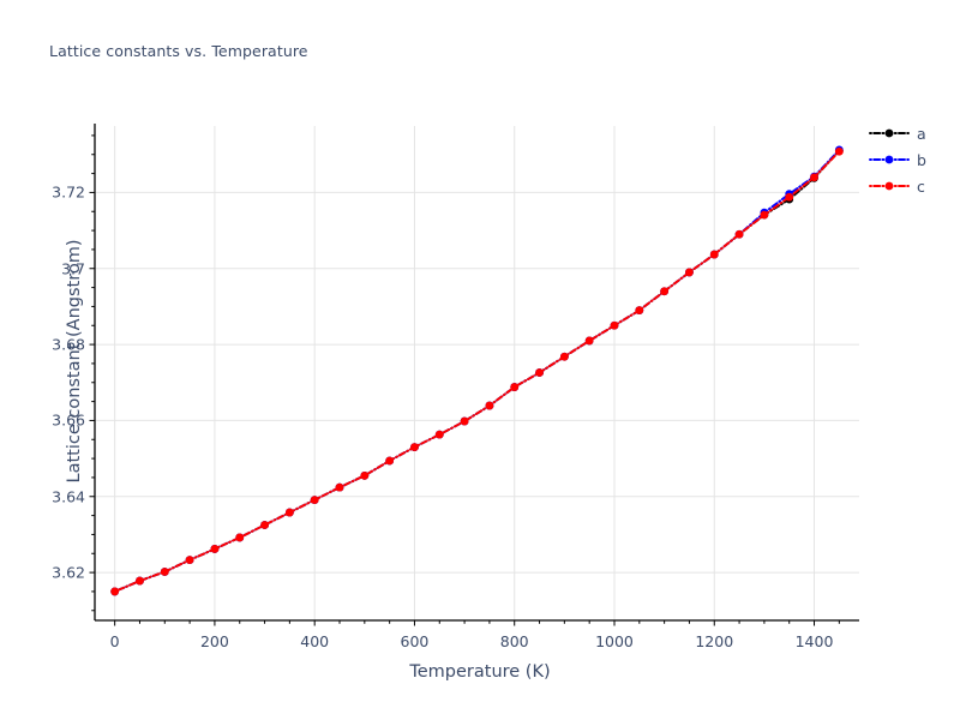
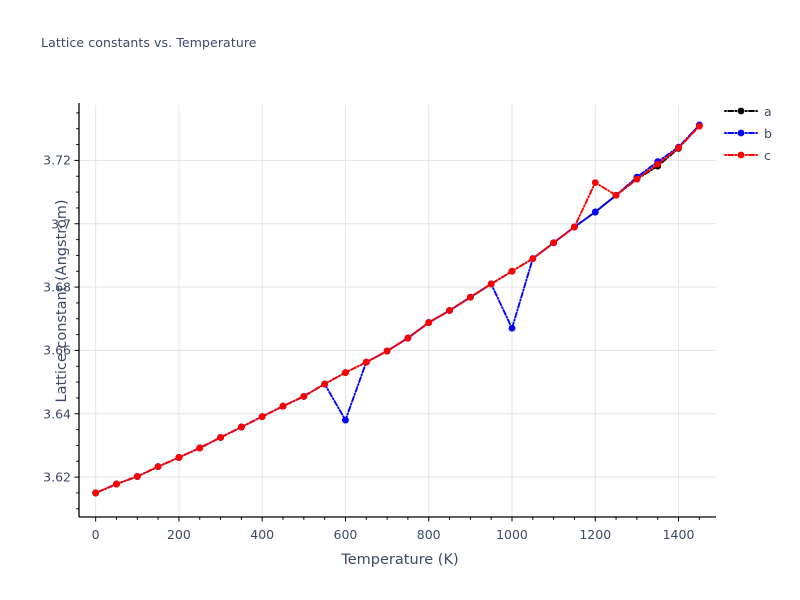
b/600: 3.653 -> 3.638
b/1000: 3.685 -> 3.667
c/1200: 3.704 -> 3.713
